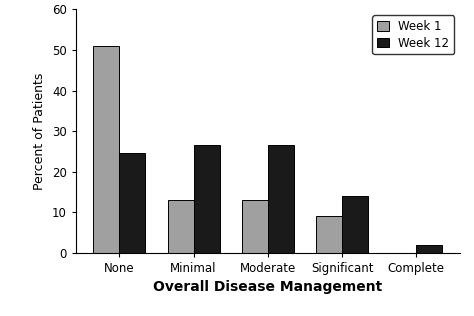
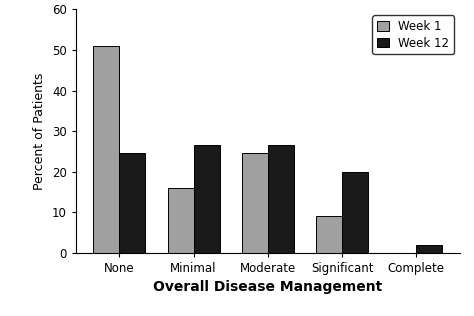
Week 1/Minimal: 13.0 -> 16.0
Week 1/Moderate: 13.0 -> 24.5
Week 12/Significant: 14.0 -> 20.0
